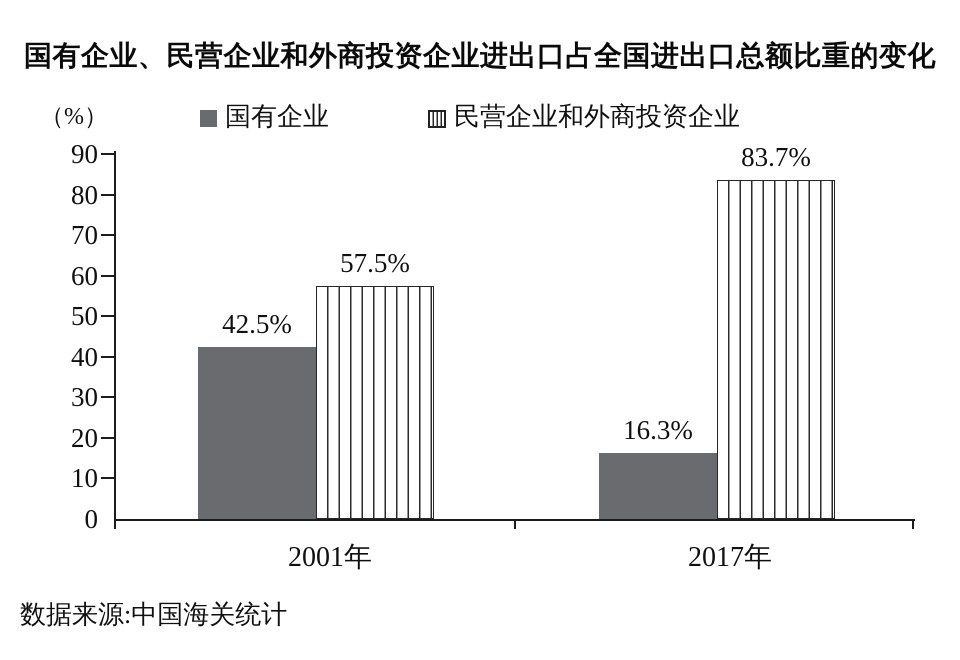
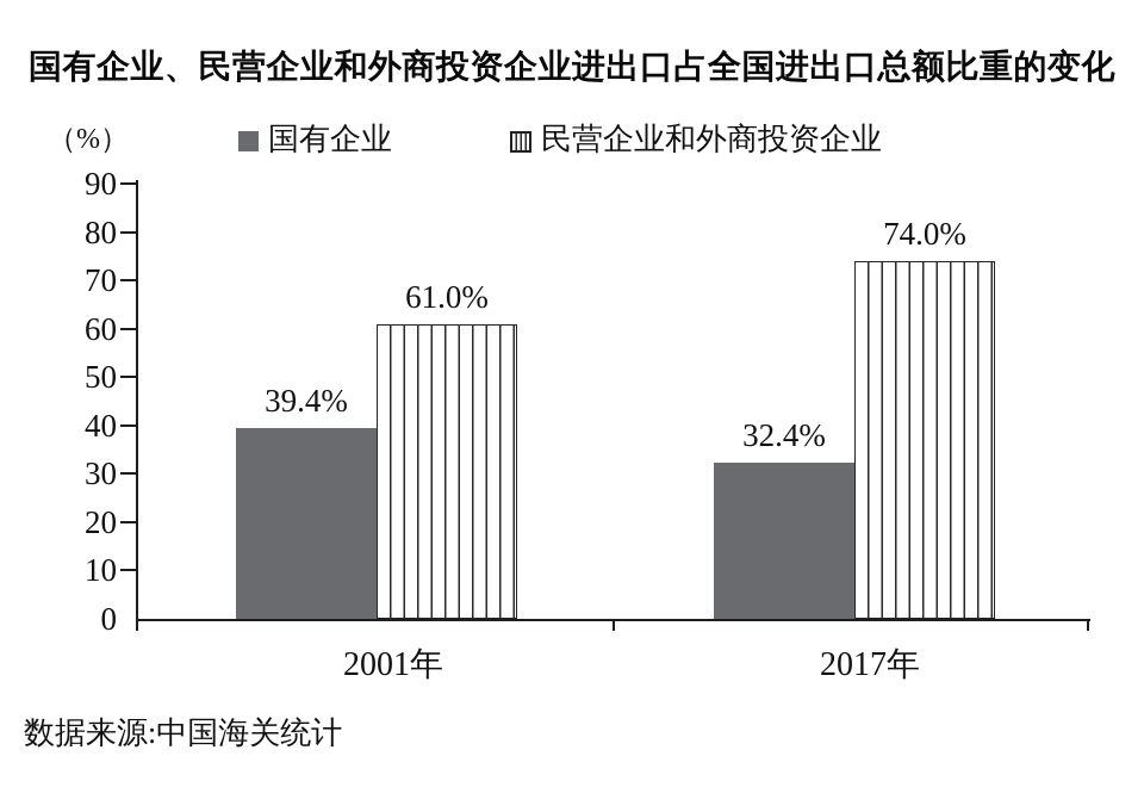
国有企业/2001年: 42.5% -> 39.4%
民营企业和外商投资企业/2001年: 57.5% -> 61.0%
国有企业/2017年: 16.3% -> 32.4%
民营企业和外商投资企业/2017年: 83.7% -> 74.0%
